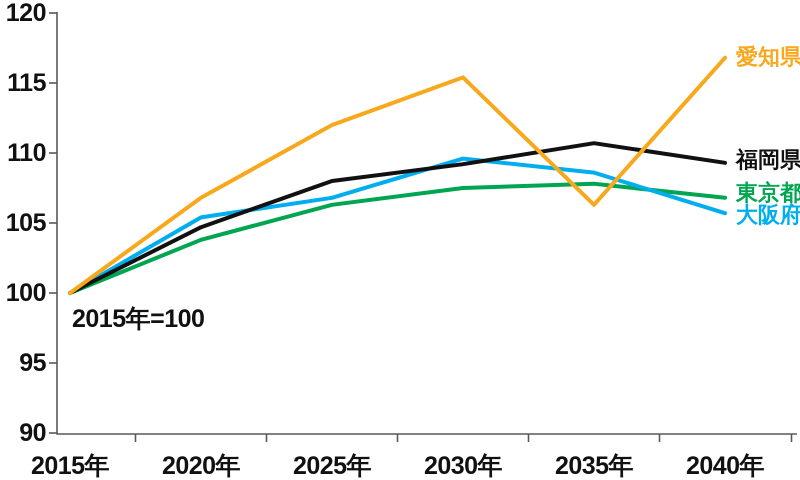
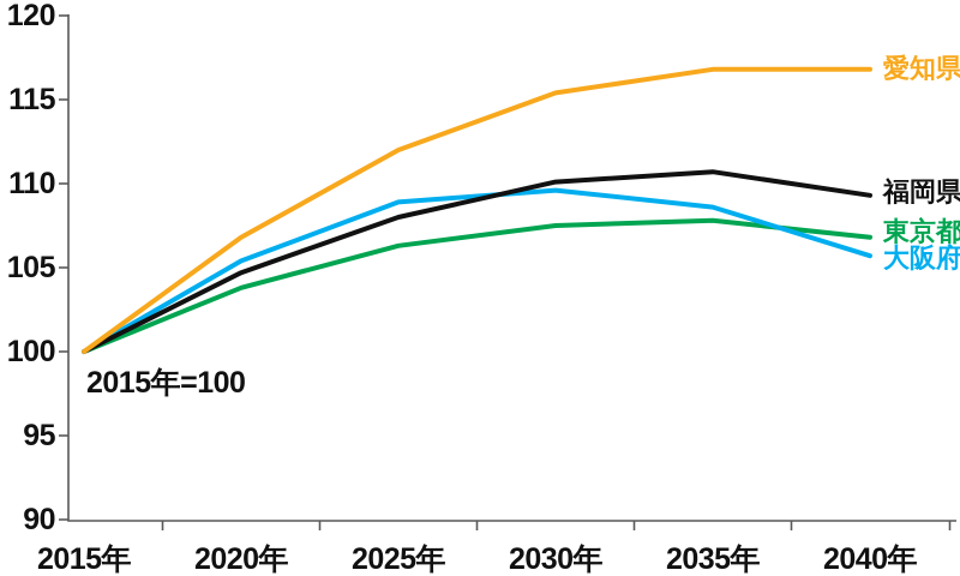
大阪府/2025年: 106.8 -> 108.9
福岡県/2030年: 109.2 -> 110.1
愛知県/2035年: 106.3 -> 116.8
